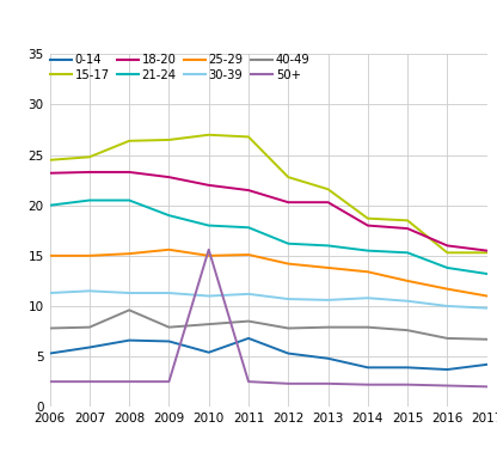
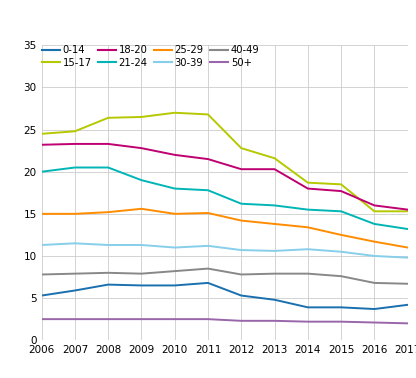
40-49/2008: 9.6 -> 8.0
0-14/2010: 5.4 -> 6.5
50+/2010: 15.6 -> 2.5
